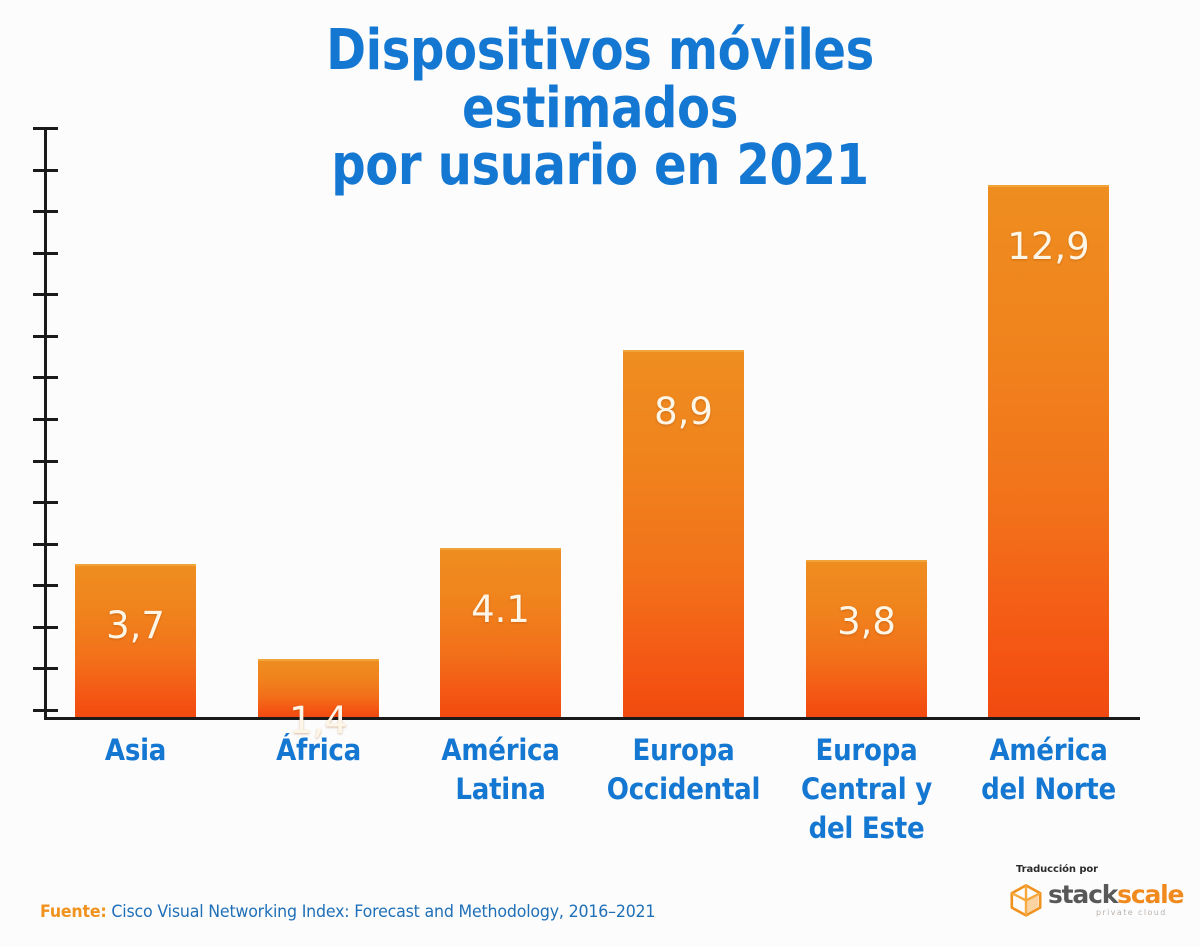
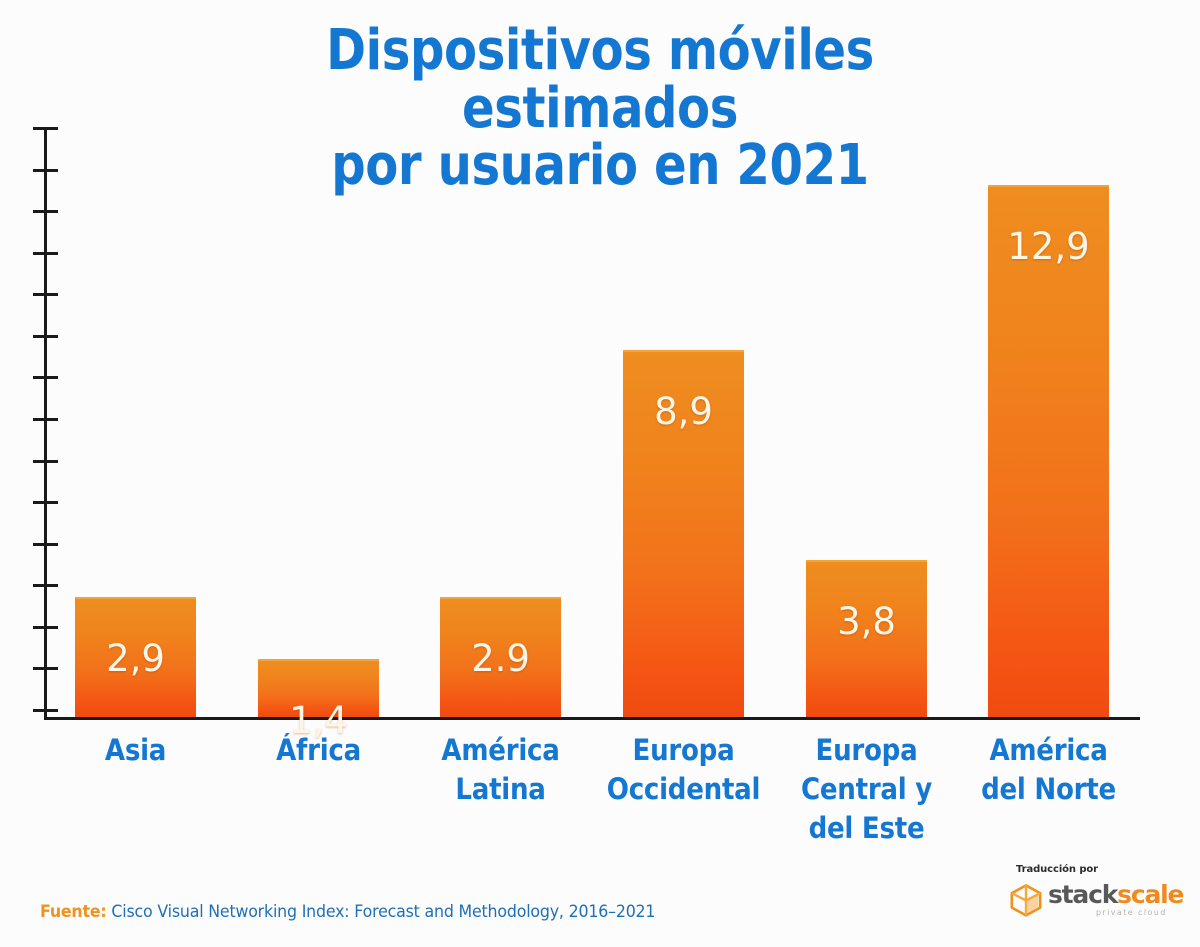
Asia: 3,7 -> 2,9
América Latina: 4.1 -> 2.9
